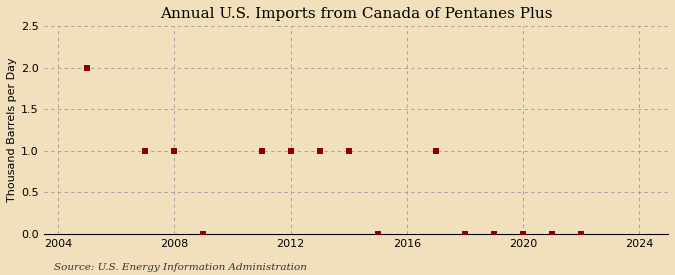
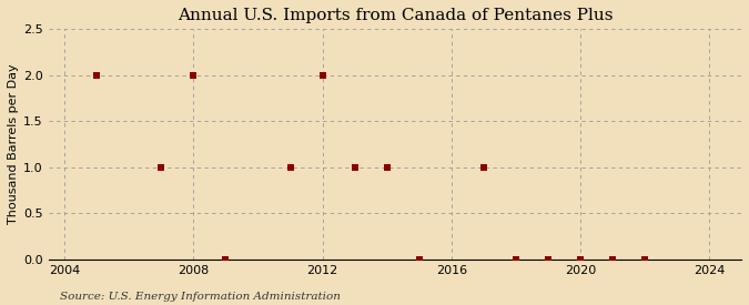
2008: 1 -> 2
2012: 1 -> 2
